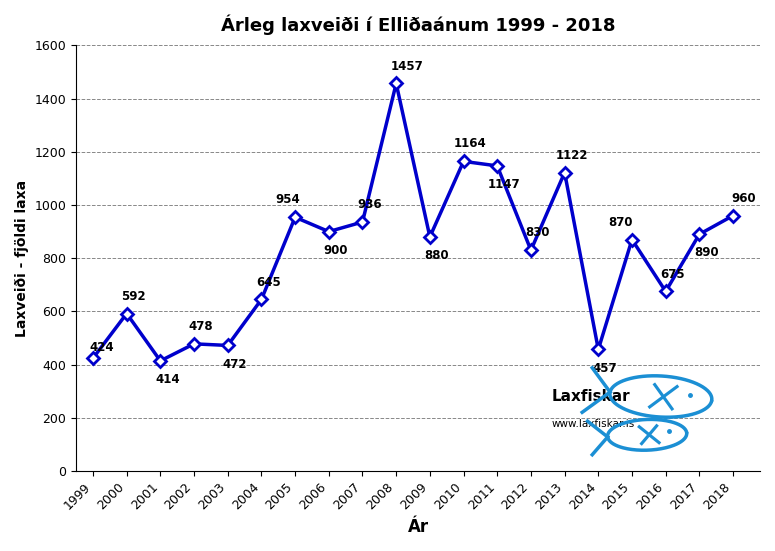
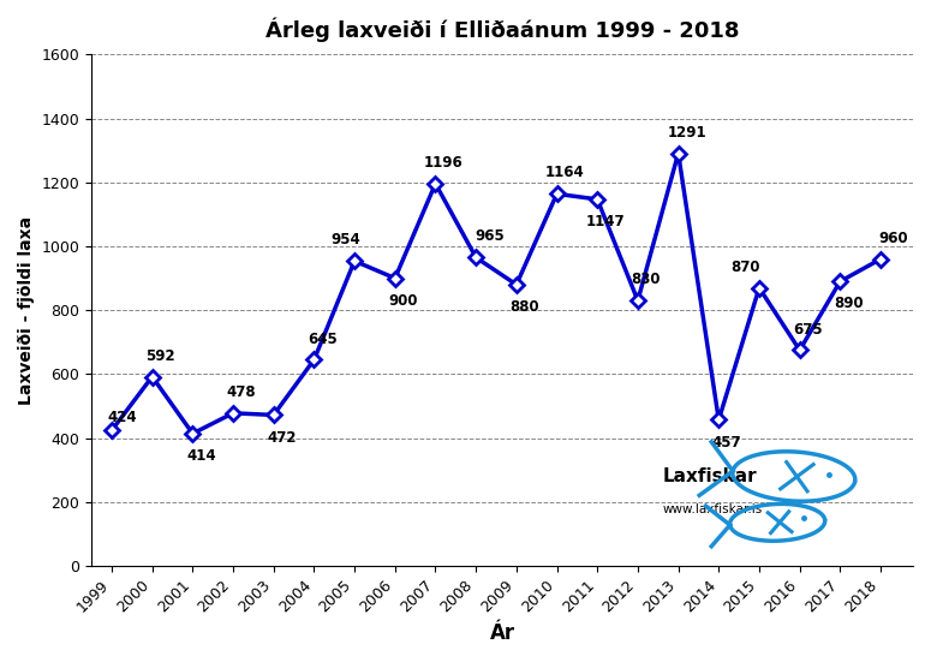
2007: 936 -> 1196
2008: 1457 -> 965
2013: 1122 -> 1291
